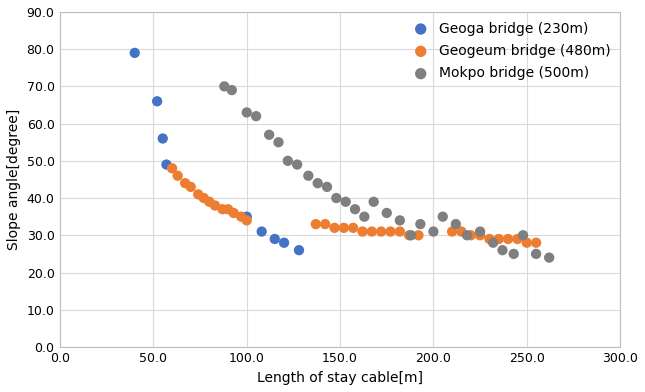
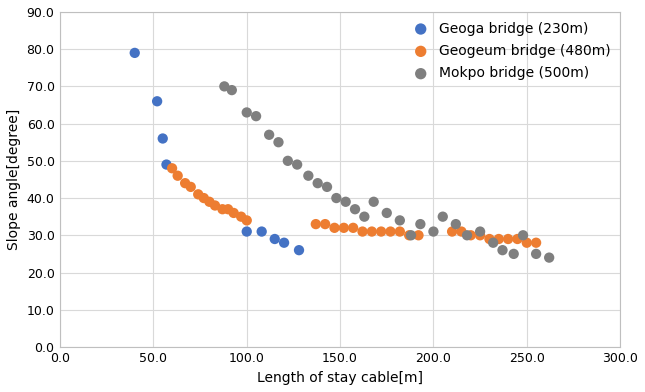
Geoga bridge (230m)/100.0: 35 -> 31
